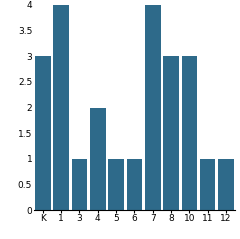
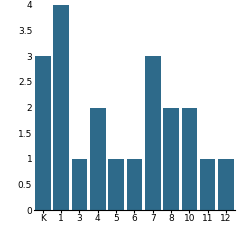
7: 4 -> 3
8: 3 -> 2
10: 3 -> 2
